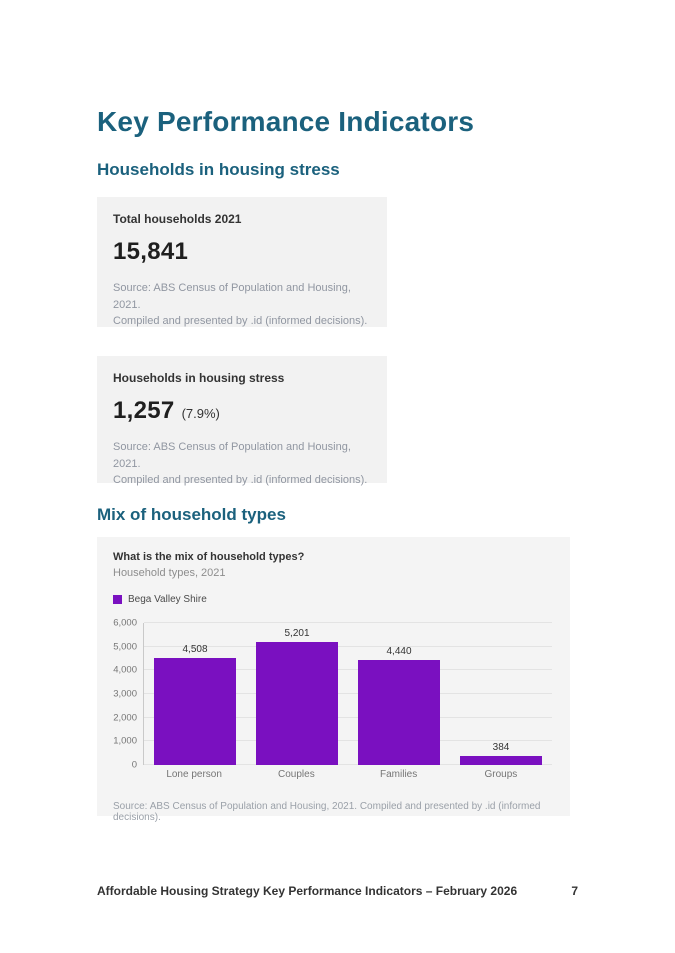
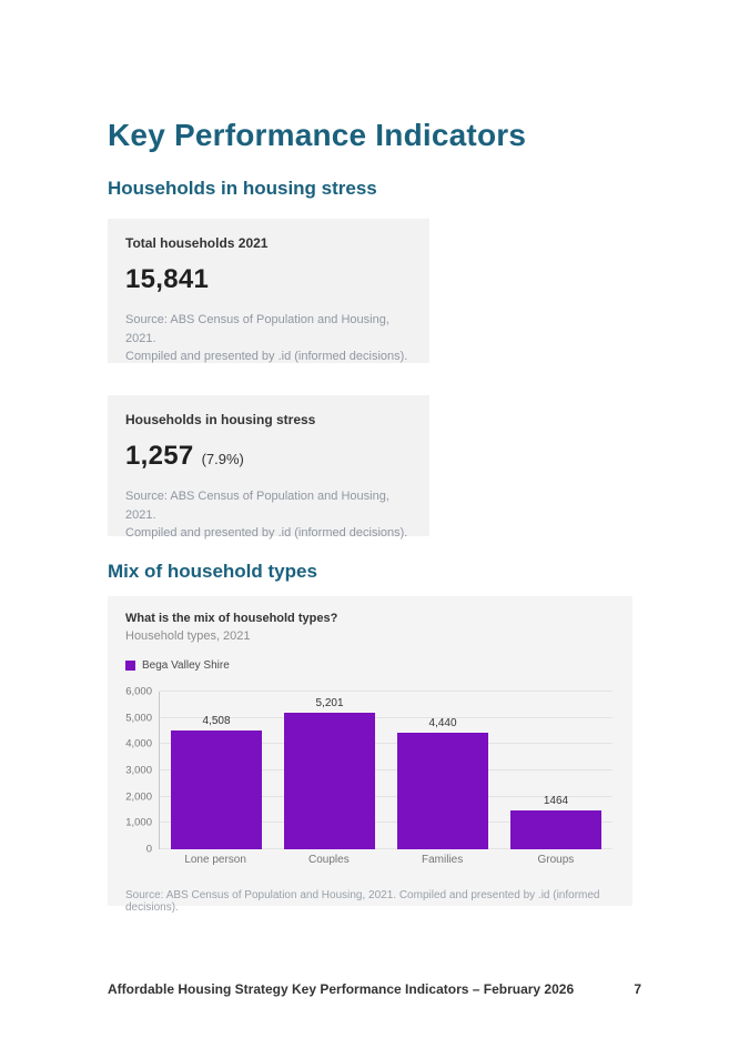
Groups: 384 -> 1464
